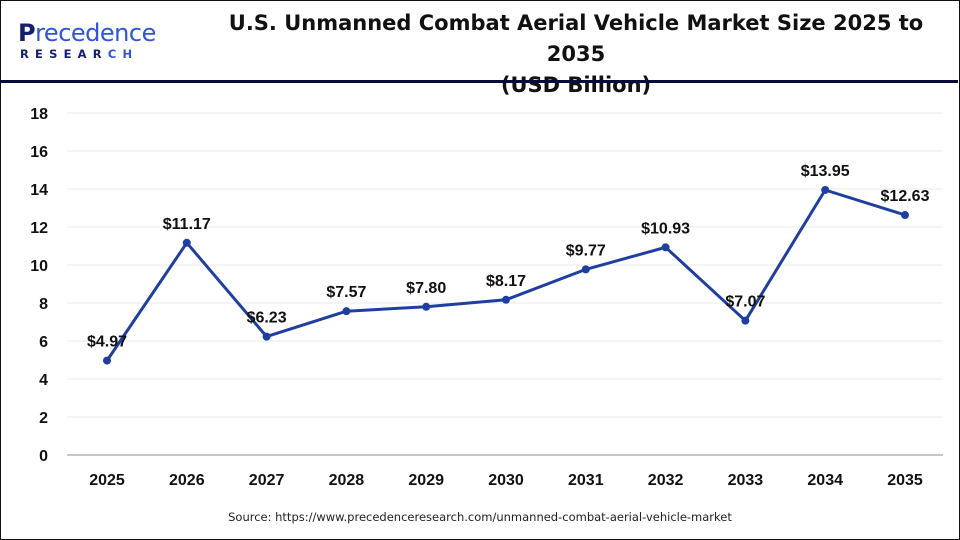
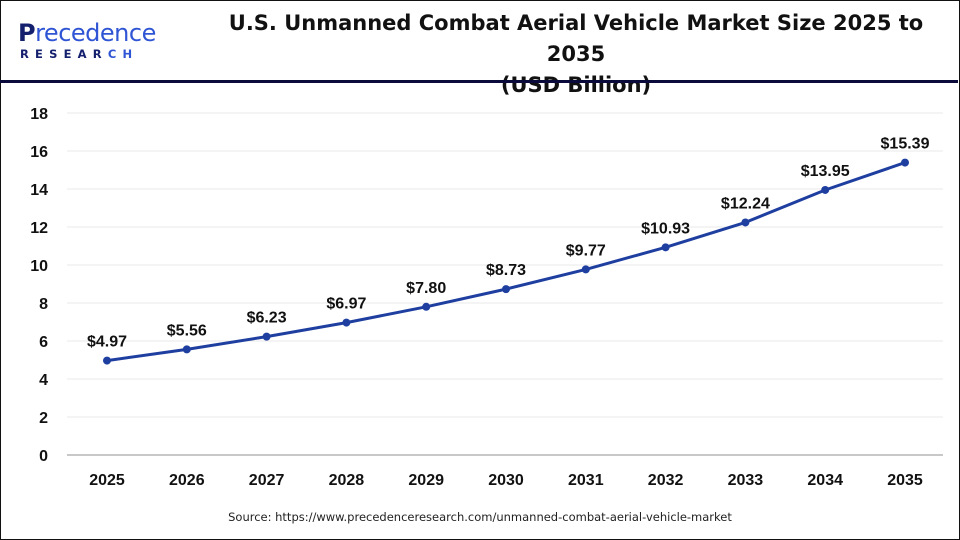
2026: $11.17 -> $5.56
2028: $7.57 -> $6.97
2030: $8.17 -> $8.73
2033: $7.07 -> $12.24
2035: $12.63 -> $15.39
